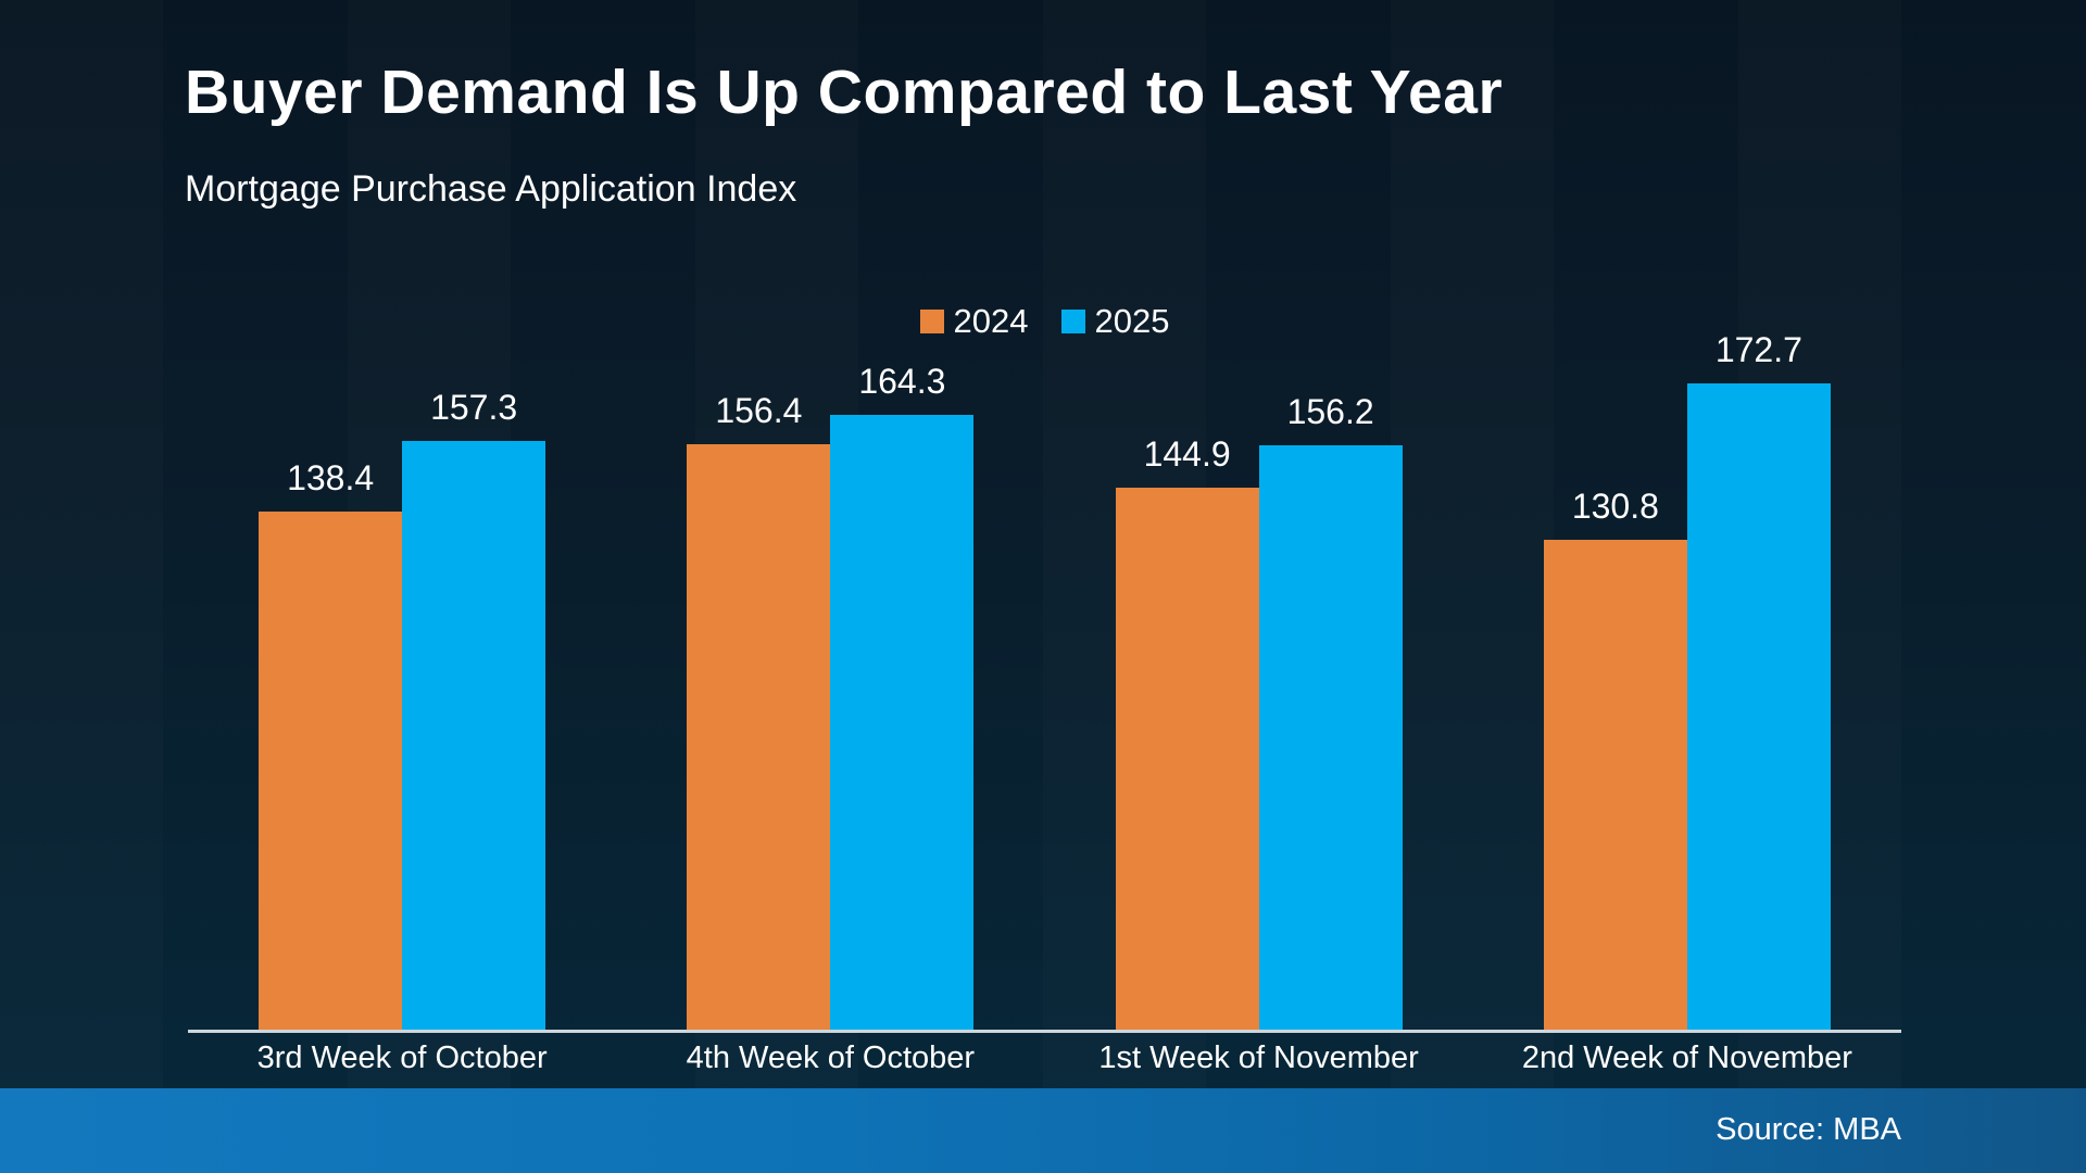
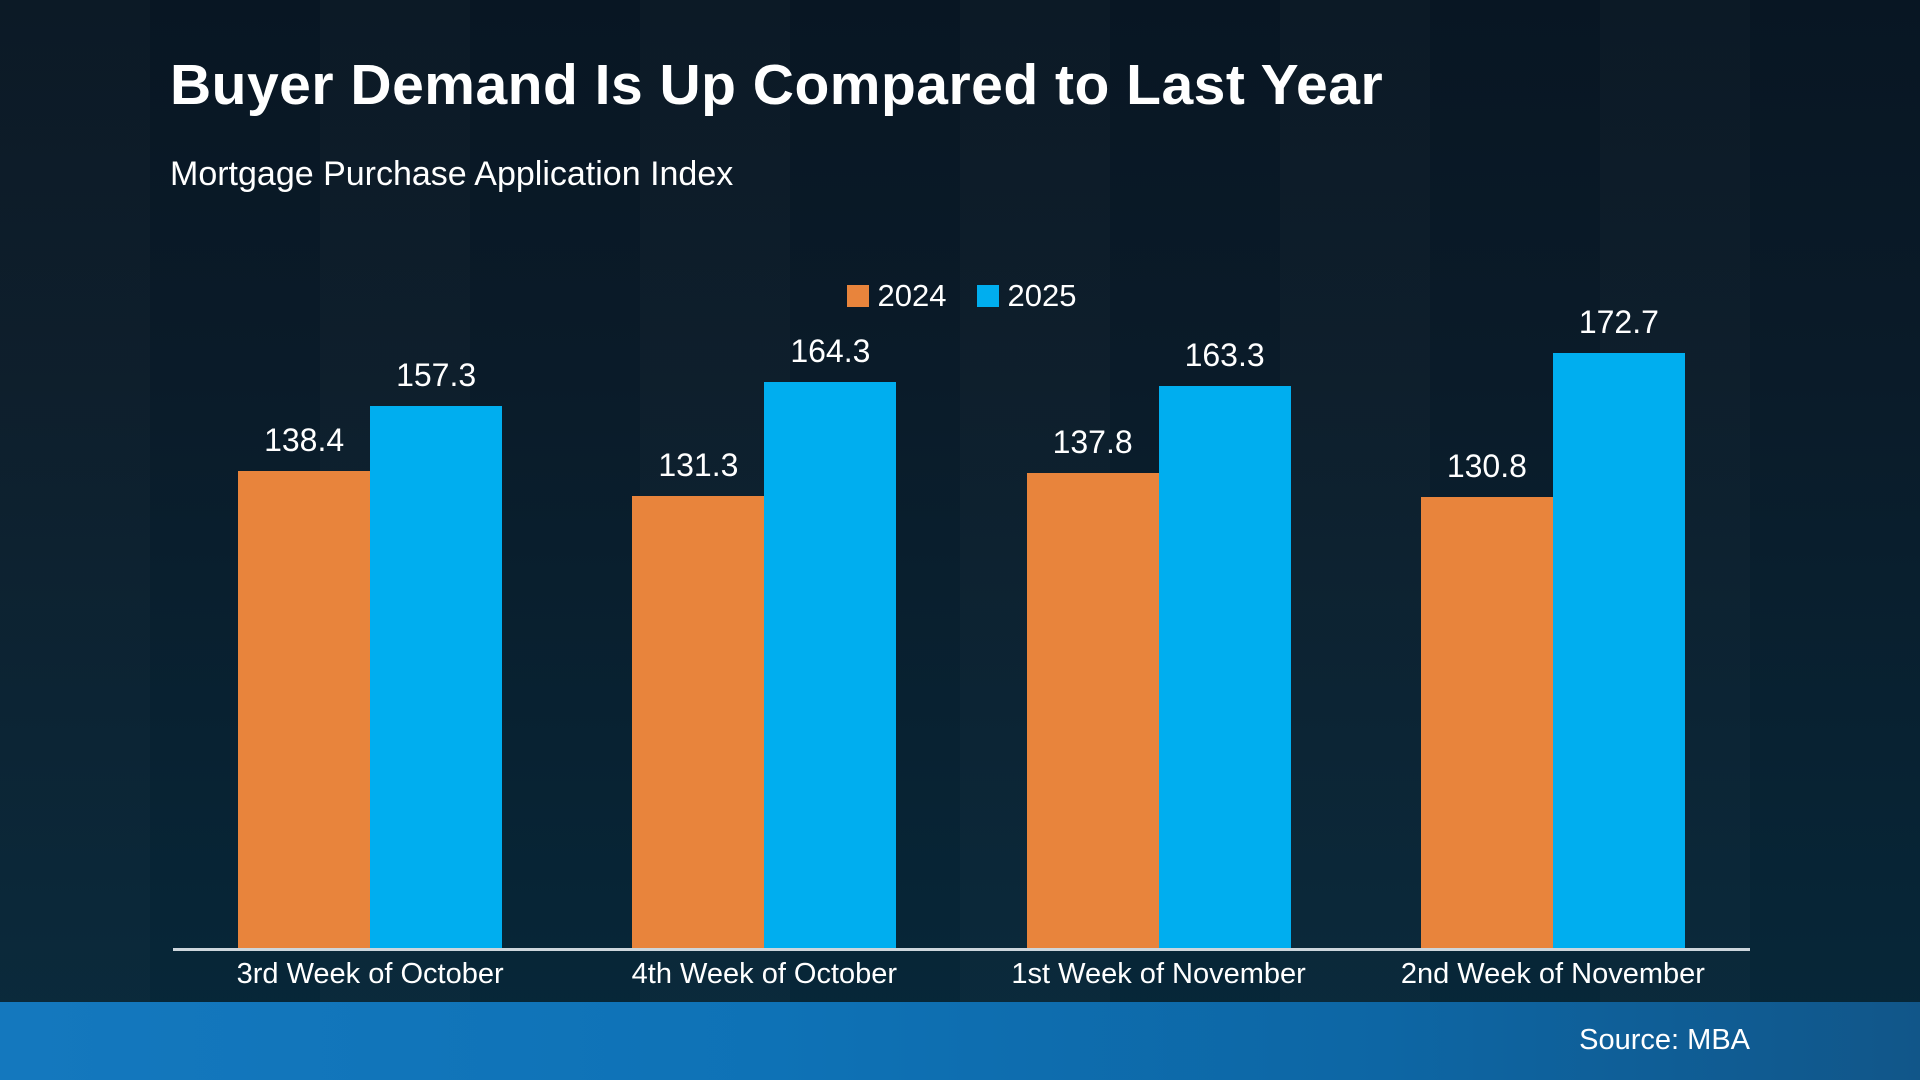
2024/4th Week of October: 156.4 -> 131.3
2024/1st Week of November: 144.9 -> 137.8
2025/1st Week of November: 156.2 -> 163.3
